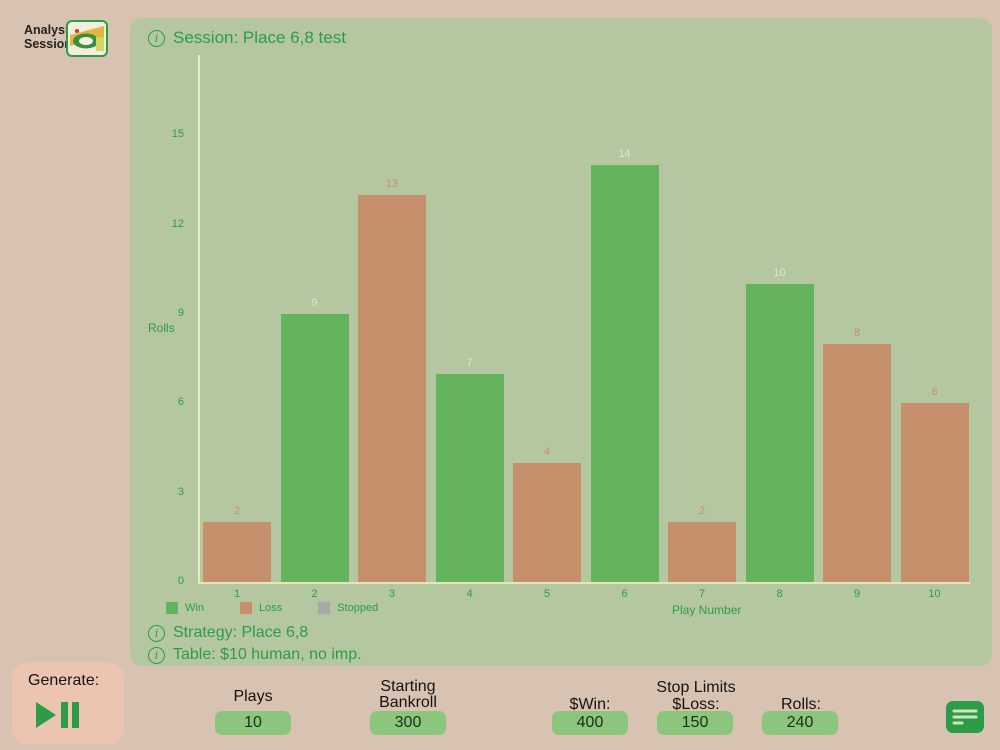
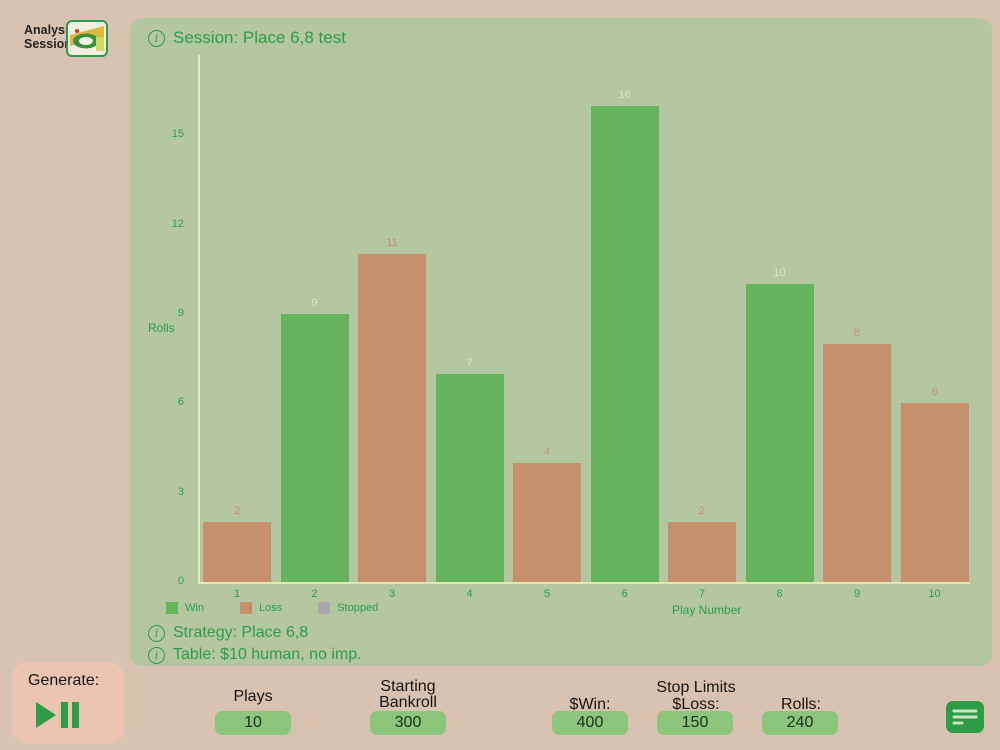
3: 13 -> 11
6: 14 -> 16
